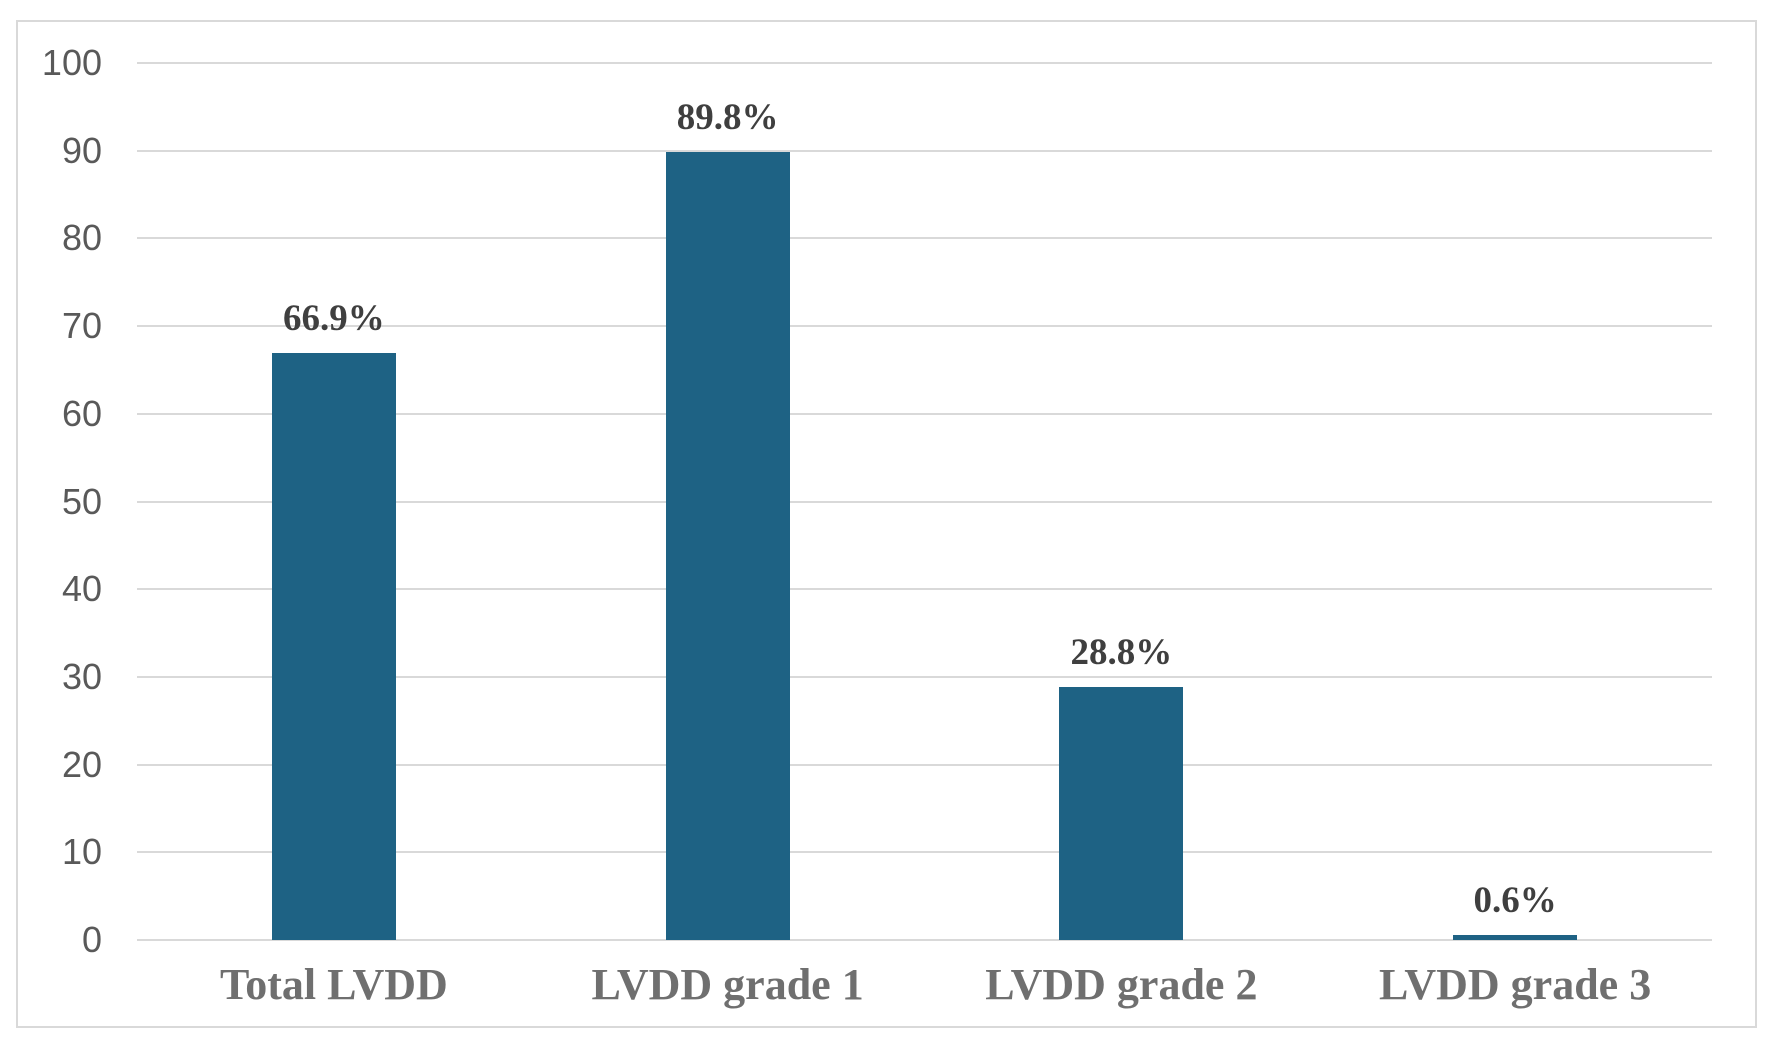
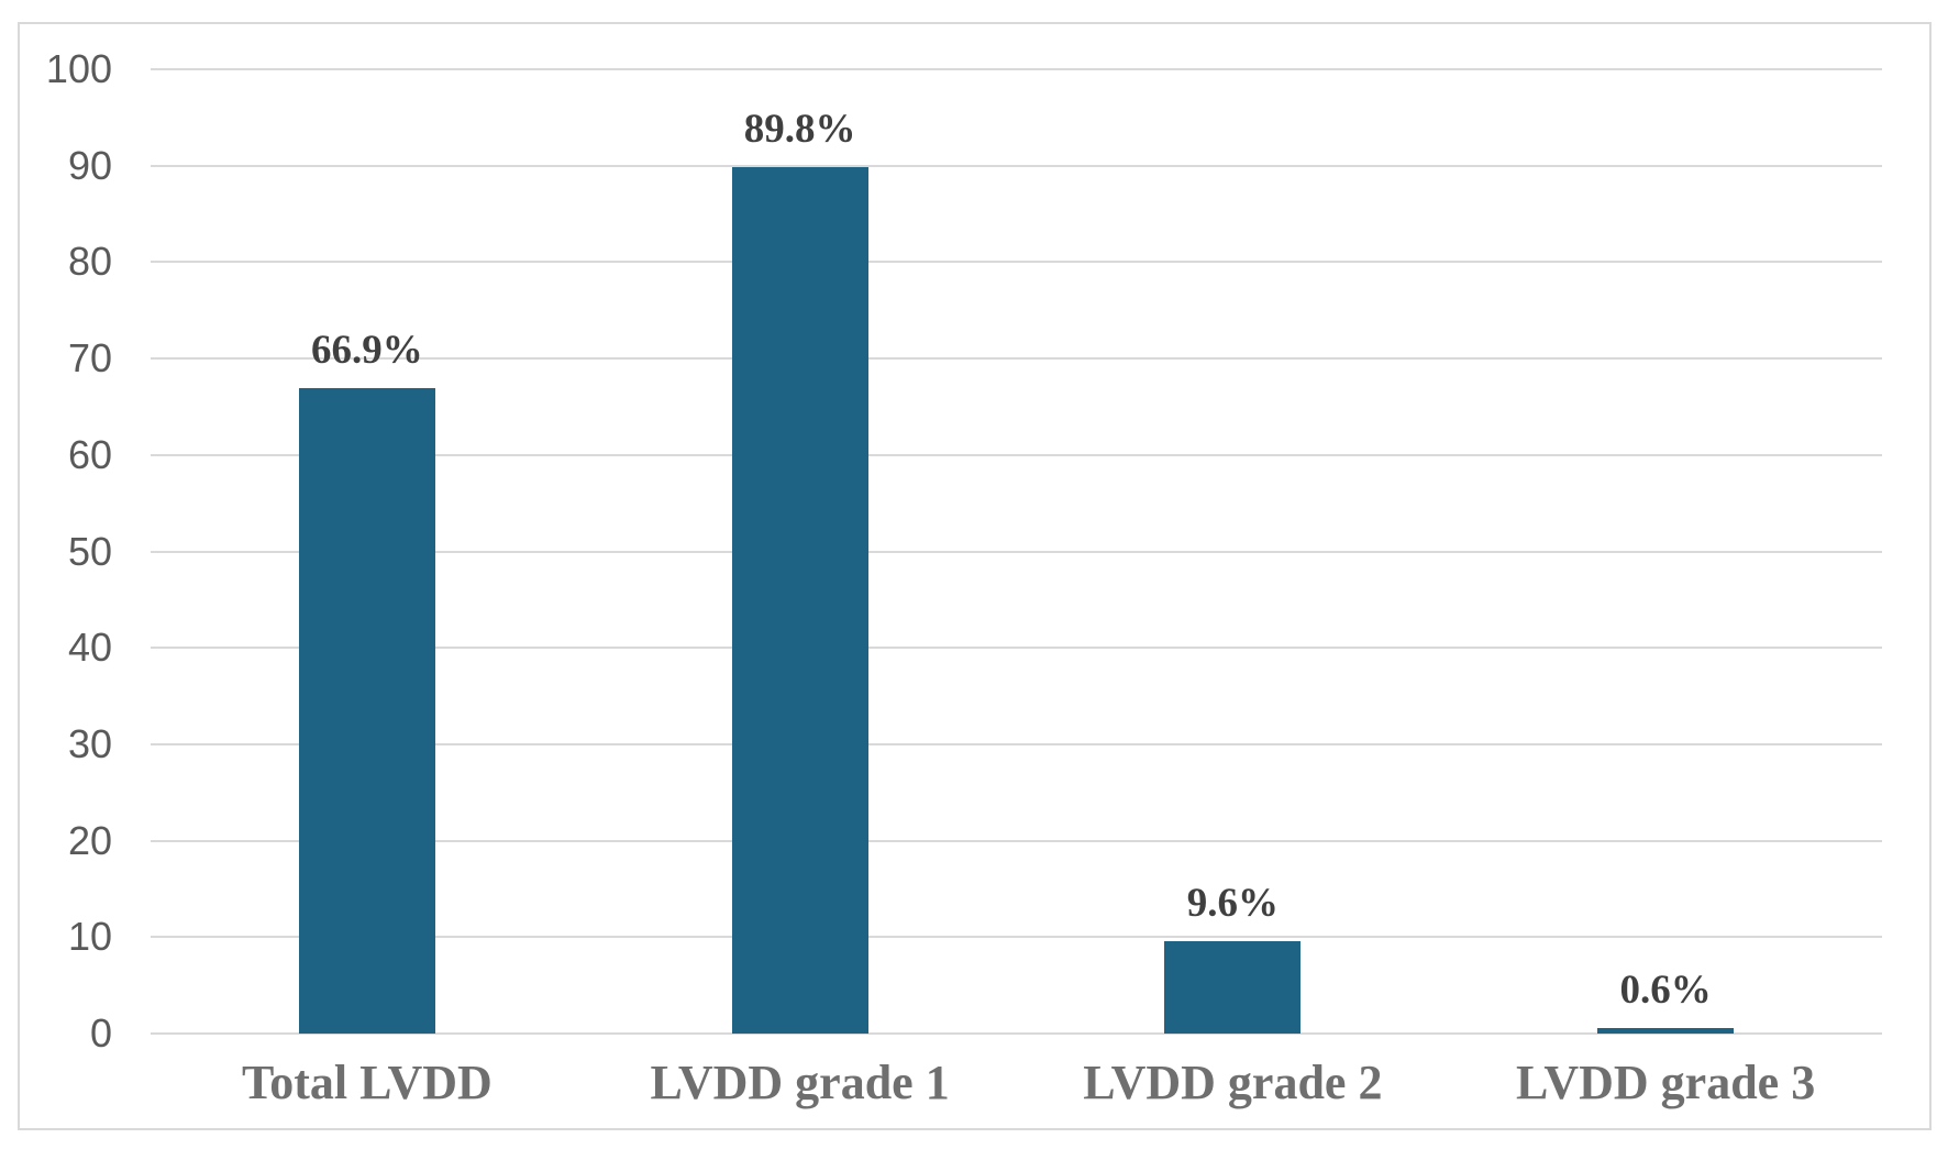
LVDD grade 2: 28.8% -> 9.6%
